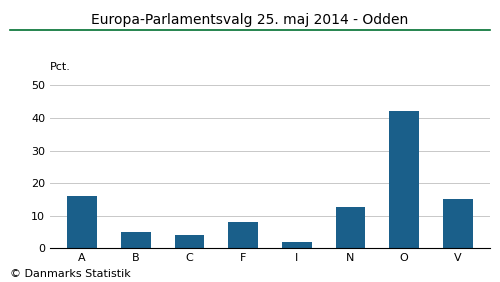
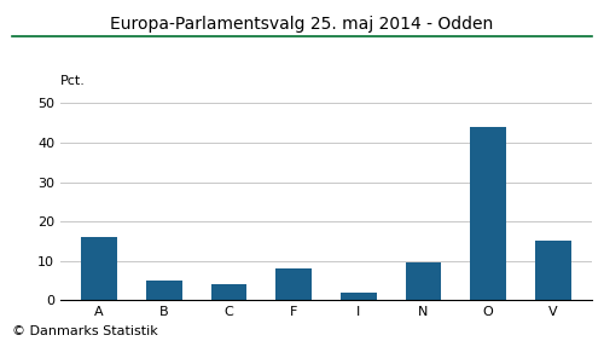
N: 12.5 -> 9.5
O: 42.0 -> 44.0
